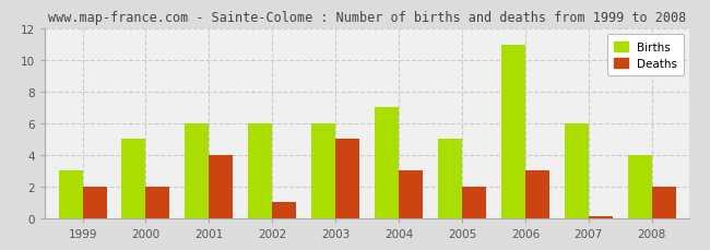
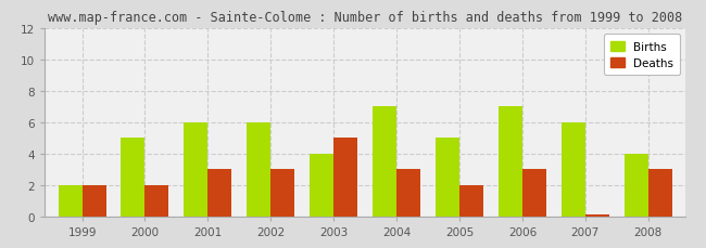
Births/1999: 3 -> 2
Deaths/2001: 4.0 -> 3.0
Deaths/2002: 1.0 -> 3.0
Births/2003: 6 -> 4
Births/2006: 11 -> 7
Deaths/2008: 2.0 -> 3.0
